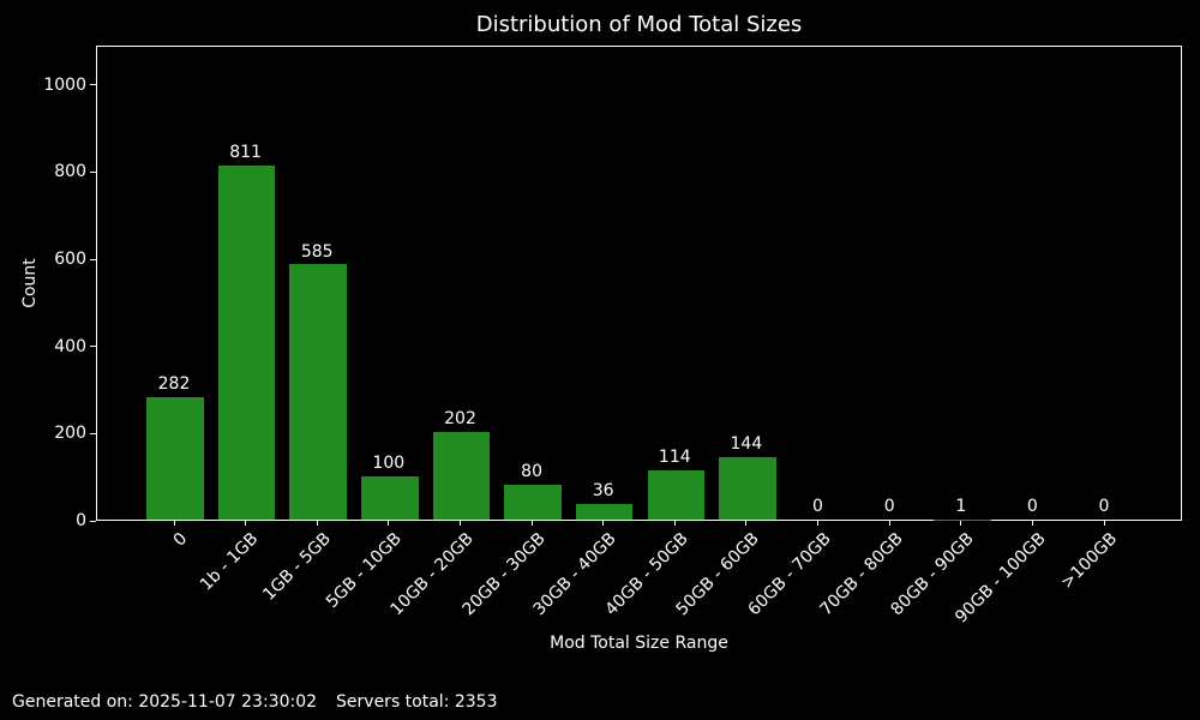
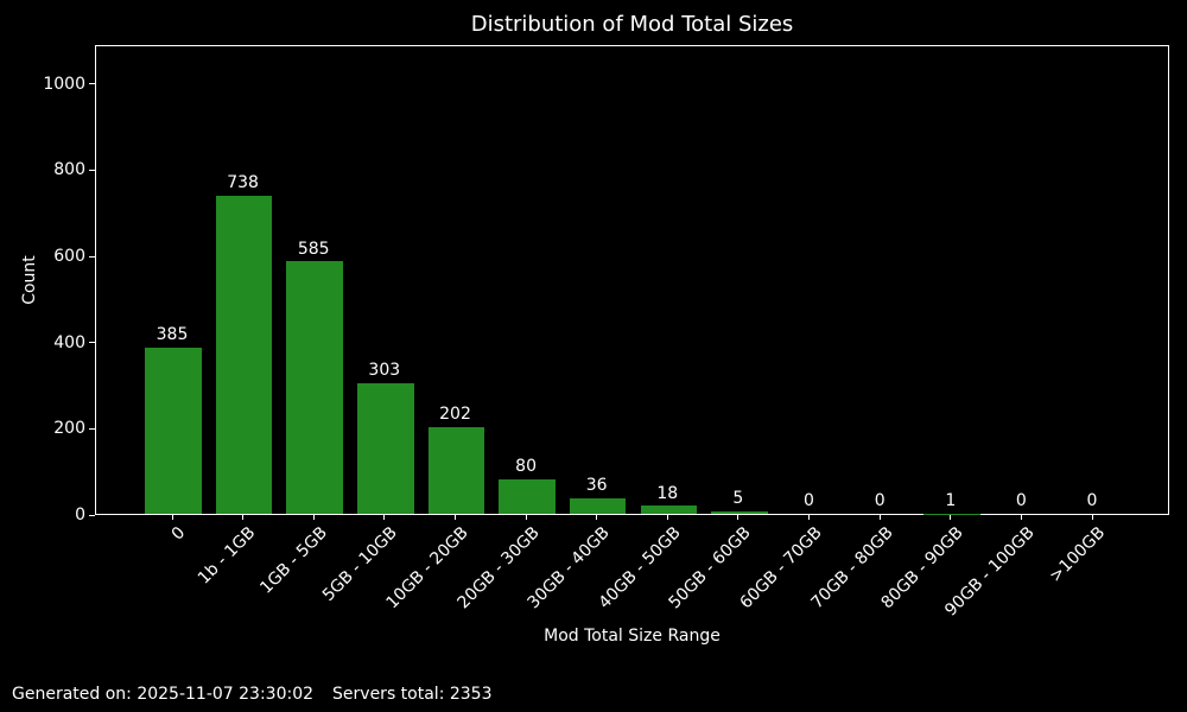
0: 282 -> 385
1b - 1GB: 811 -> 738
5GB - 10GB: 100 -> 303
40GB - 50GB: 114 -> 18
50GB - 60GB: 144 -> 5
